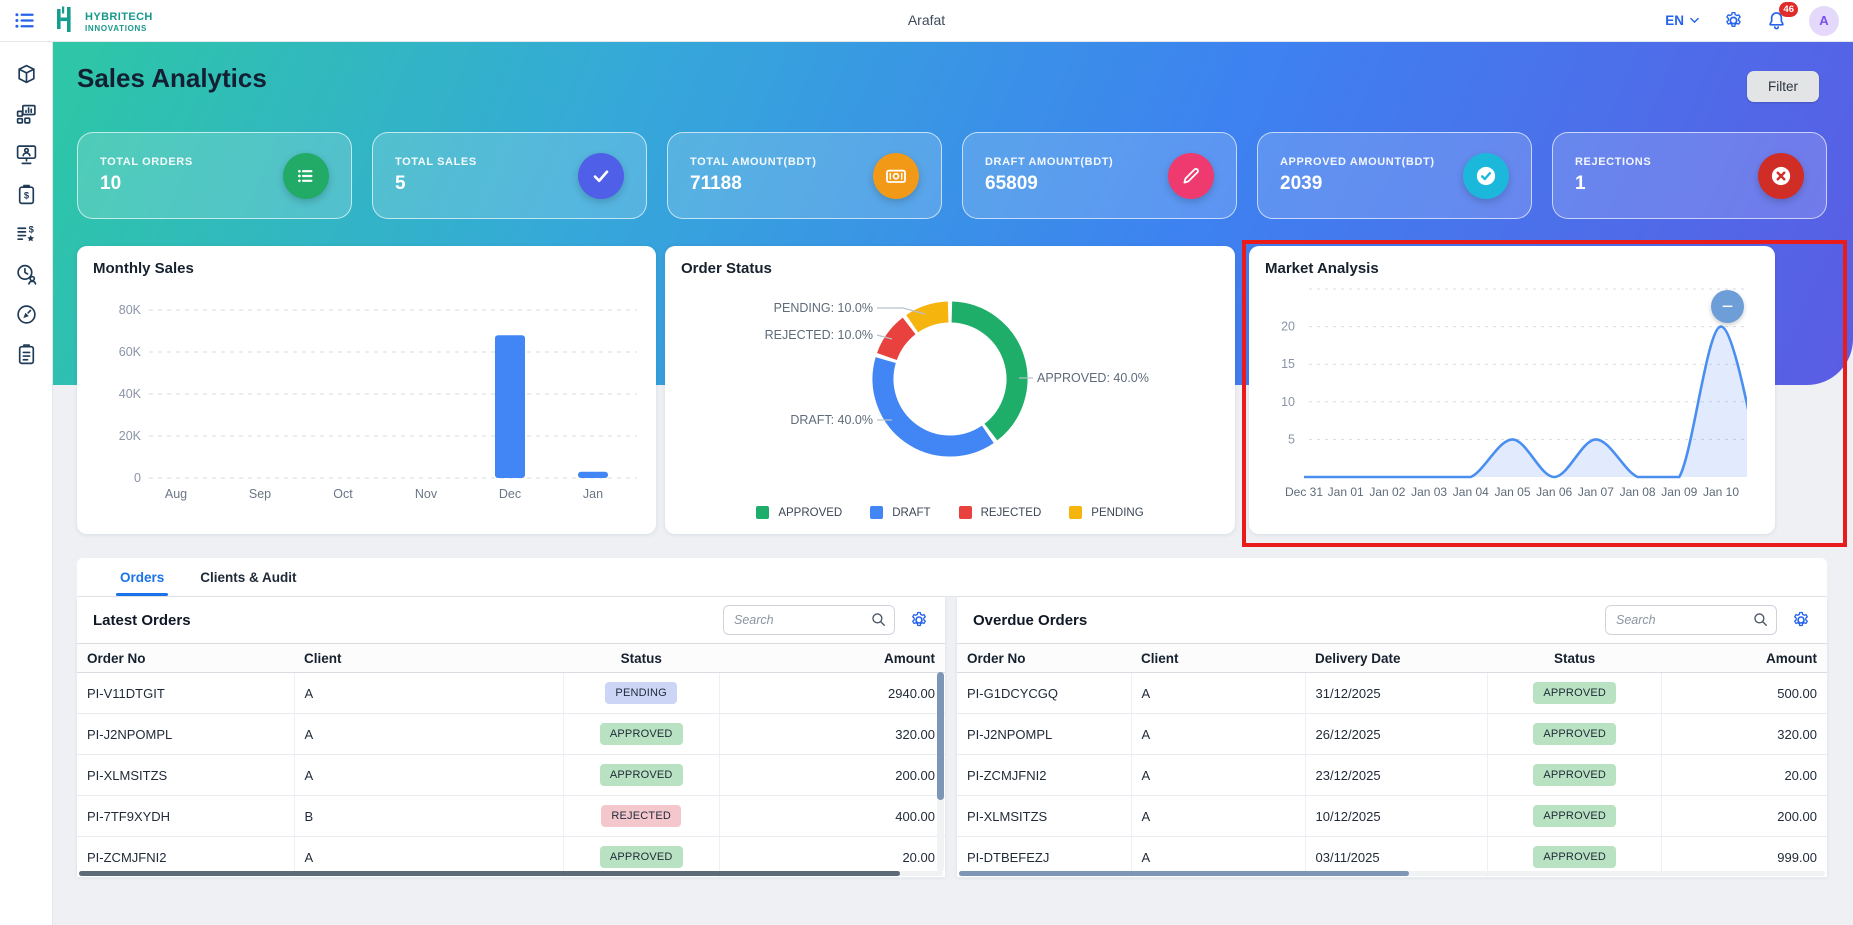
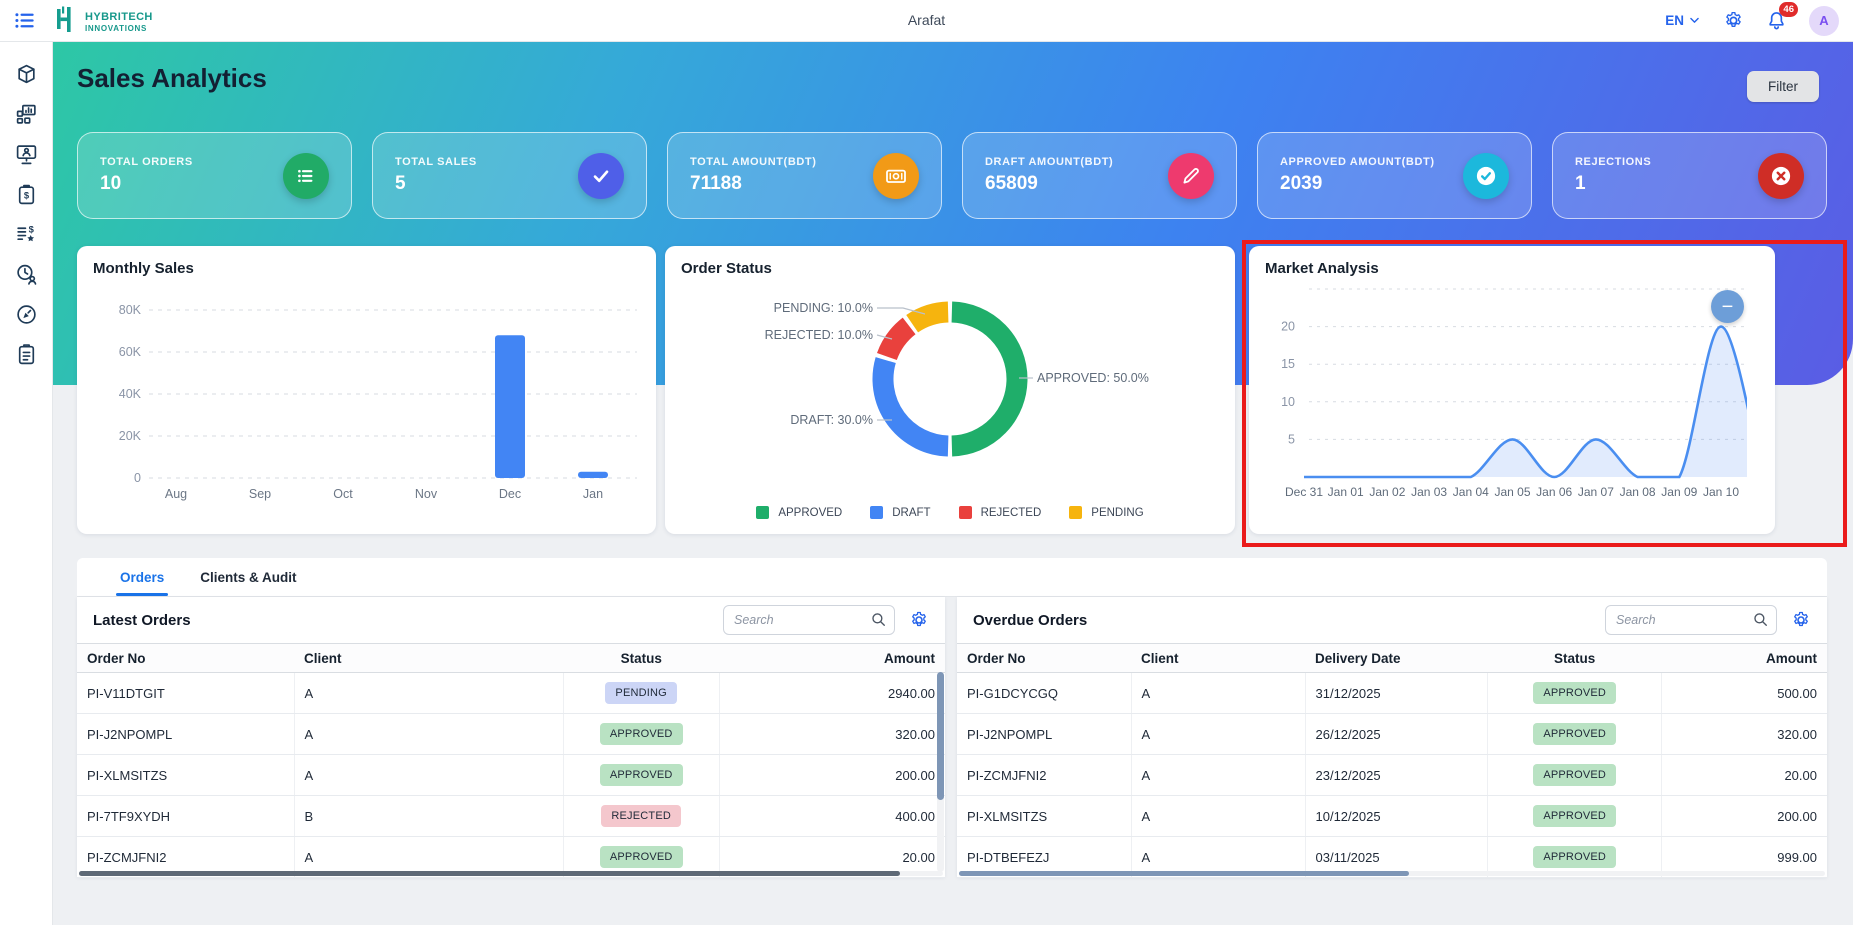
Order Status/APPROVED: 40.0% -> 50.0%
Order Status/DRAFT: 40.0% -> 30.0%
